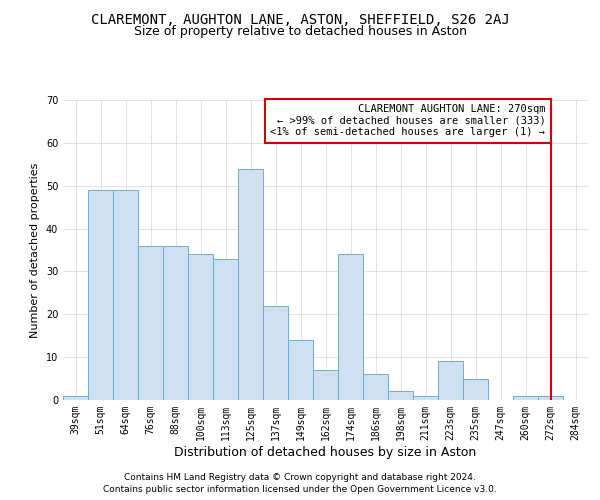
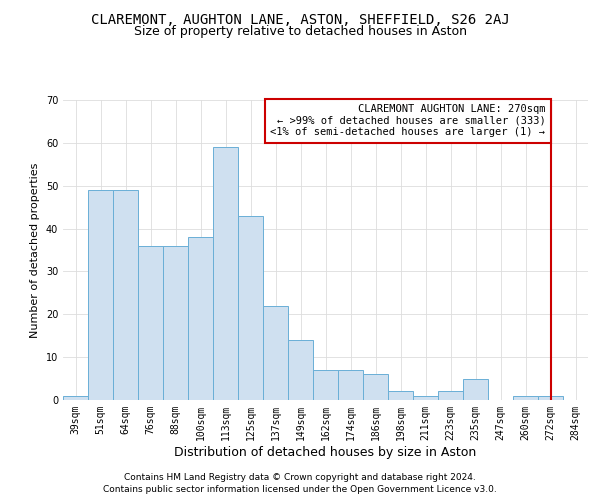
100sqm: 34 -> 38
113sqm: 33 -> 59
125sqm: 54 -> 43
174sqm: 34 -> 7
223sqm: 9 -> 2
